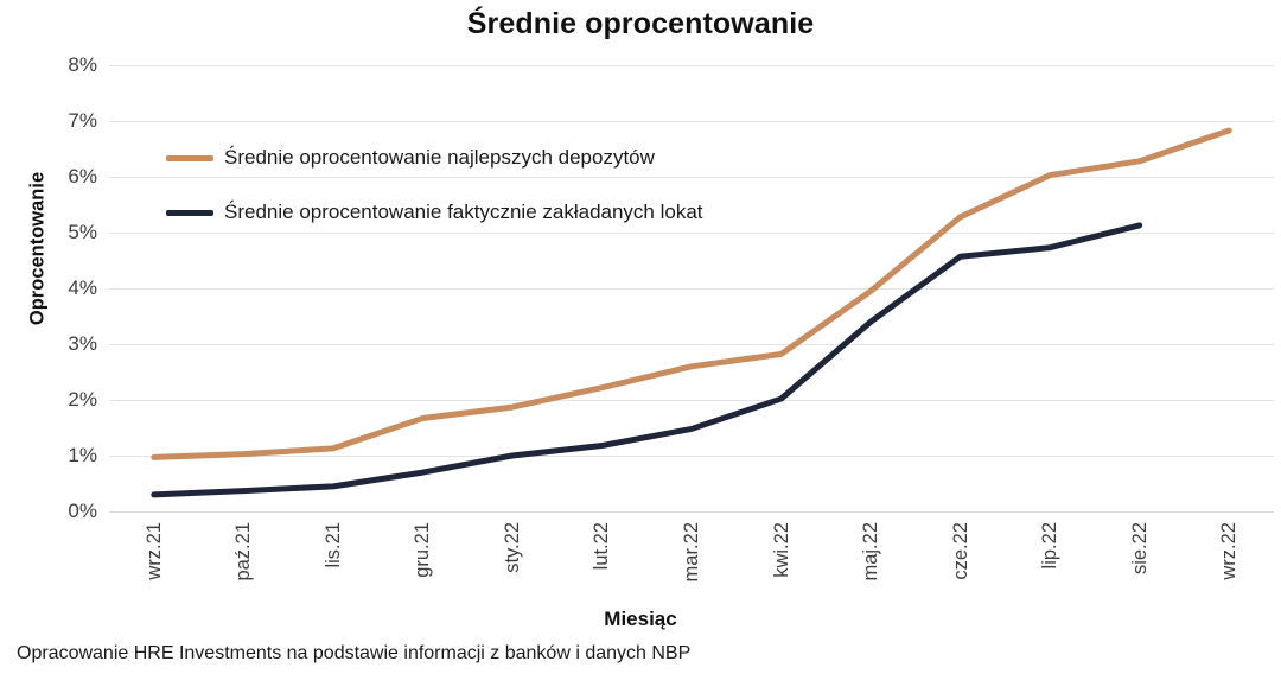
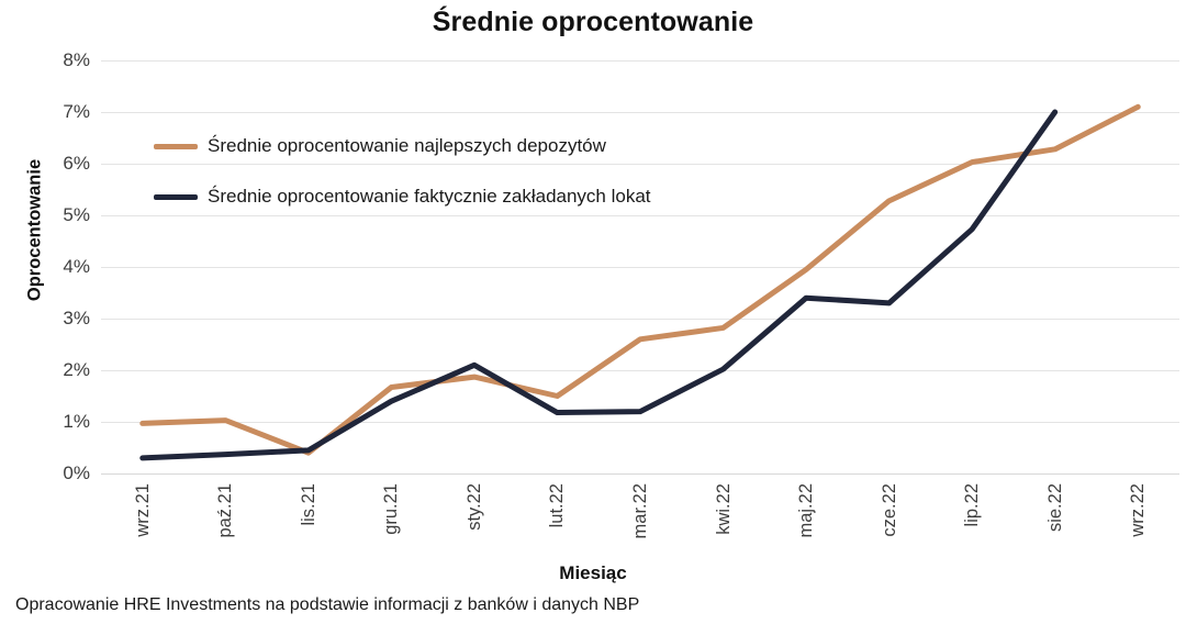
Średnie oprocentowanie najlepszych depozytów/lis.21: 1.1% -> 0.4%
Średnie oprocentowanie faktycznie zakładanych lokat/gru.21: 0.7% -> 1.4%
Średnie oprocentowanie faktycznie zakładanych lokat/sty.22: 1.0% -> 2.1%
Średnie oprocentowanie najlepszych depozytów/lut.22: 2.2% -> 1.5%
Średnie oprocentowanie faktycznie zakładanych lokat/mar.22: 1.5% -> 1.2%
Średnie oprocentowanie faktycznie zakładanych lokat/cze.22: 4.6% -> 3.3%
Średnie oprocentowanie faktycznie zakładanych lokat/sie.22: 5.1% -> 7.0%
Średnie oprocentowanie najlepszych depozytów/wrz.22: 6.8% -> 7.1%
